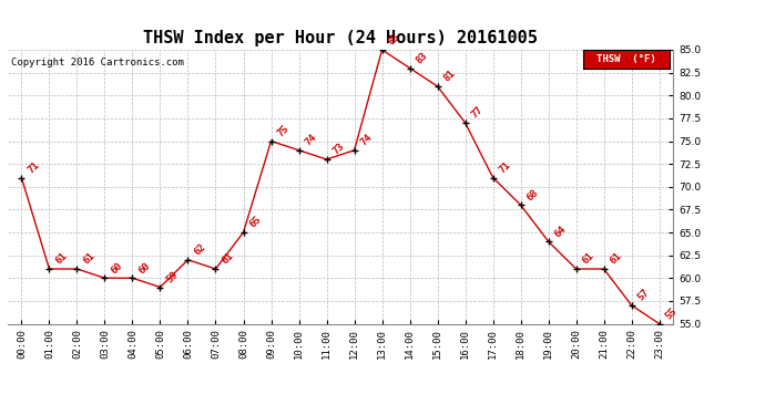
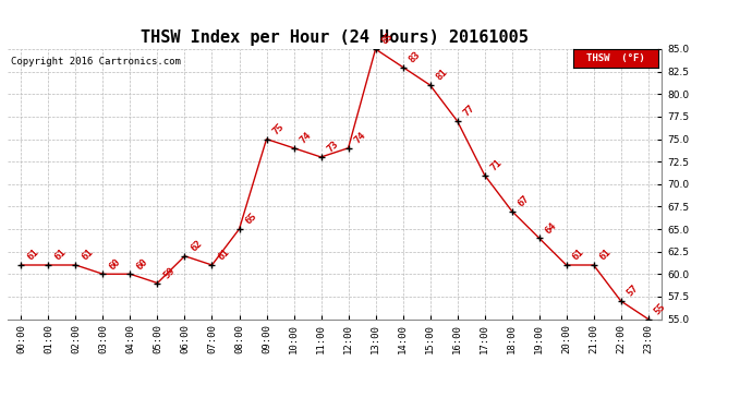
00:00: 71 -> 61
18:00: 68 -> 67
